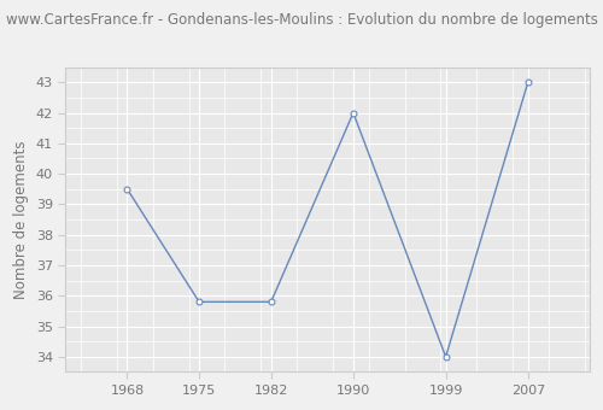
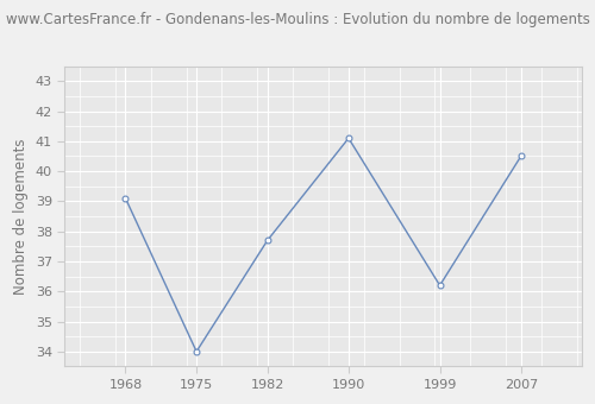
1968: 39.5 -> 39.1
1975: 35.8 -> 34.0
1982: 35.8 -> 37.7
1990: 42.0 -> 41.1
1999: 34.0 -> 36.2
2007: 43.0 -> 40.5
